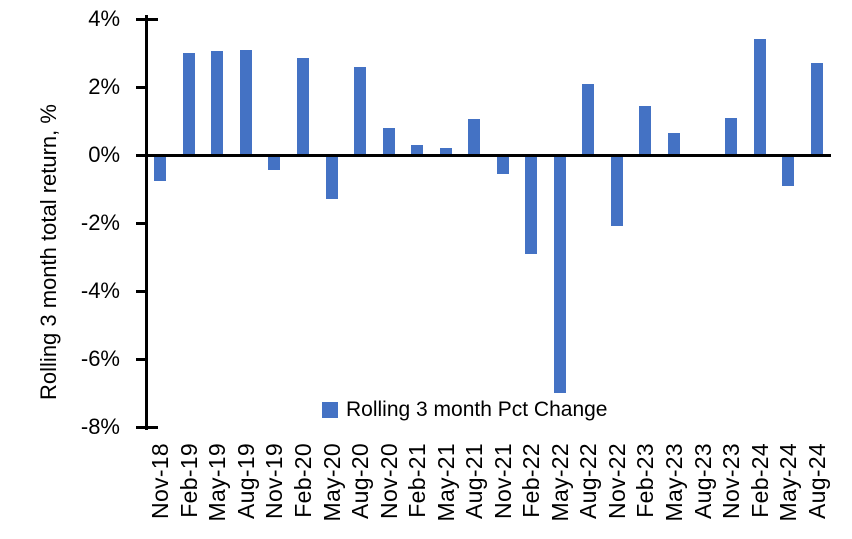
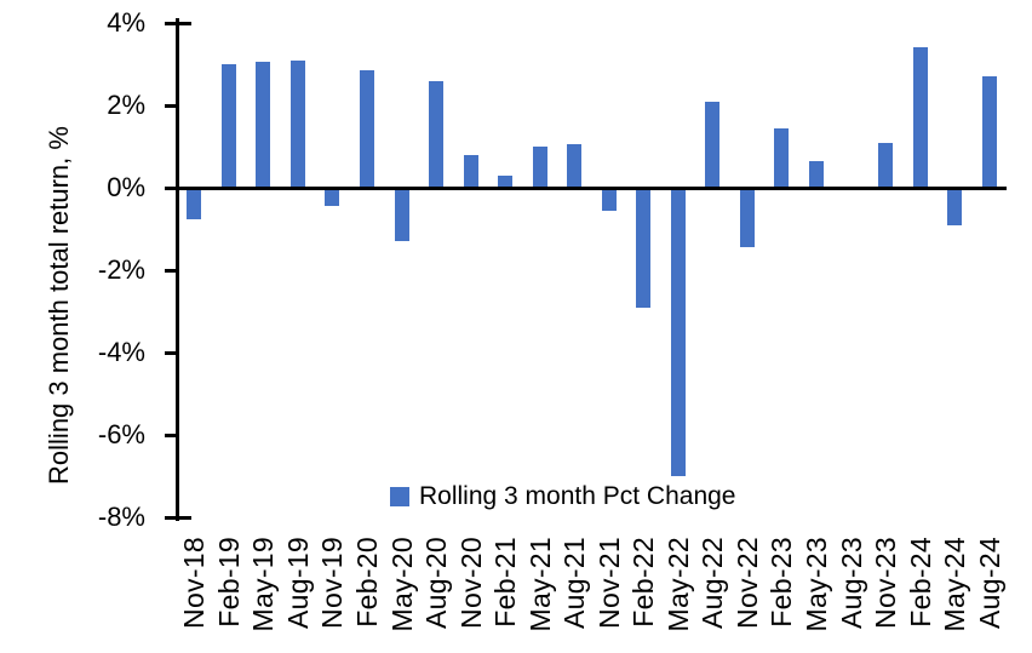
May-21: 0.2% -> 1.0%
Nov-22: -2.1% -> -1.4%
